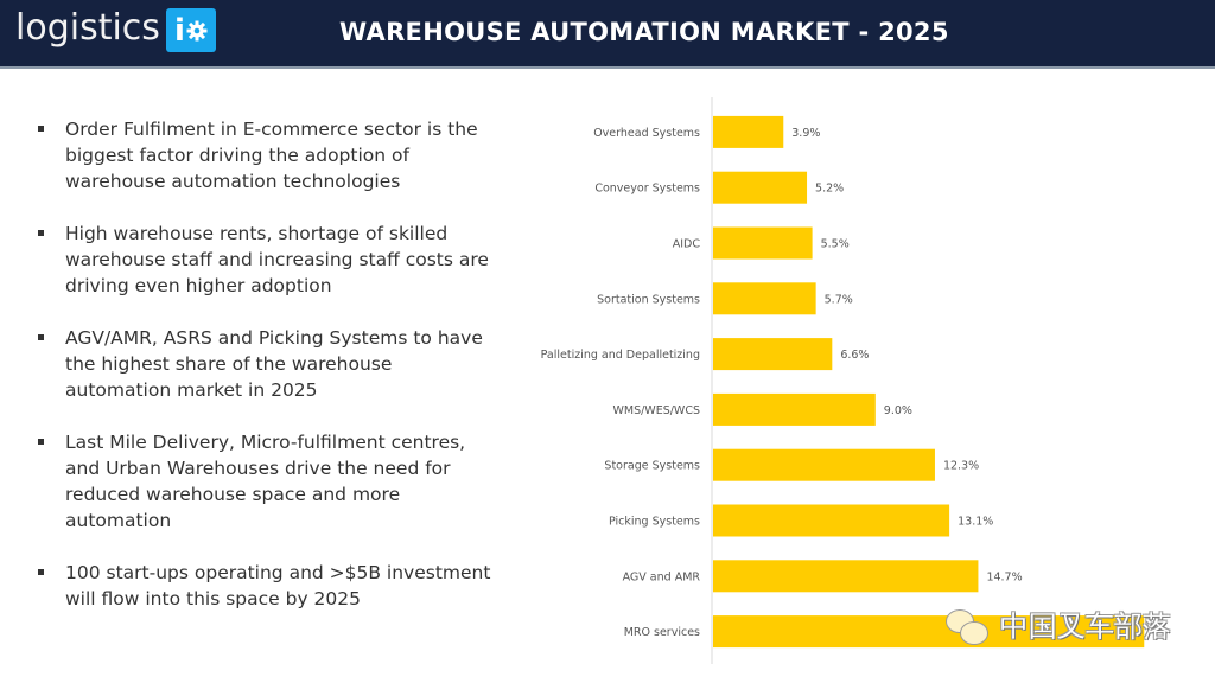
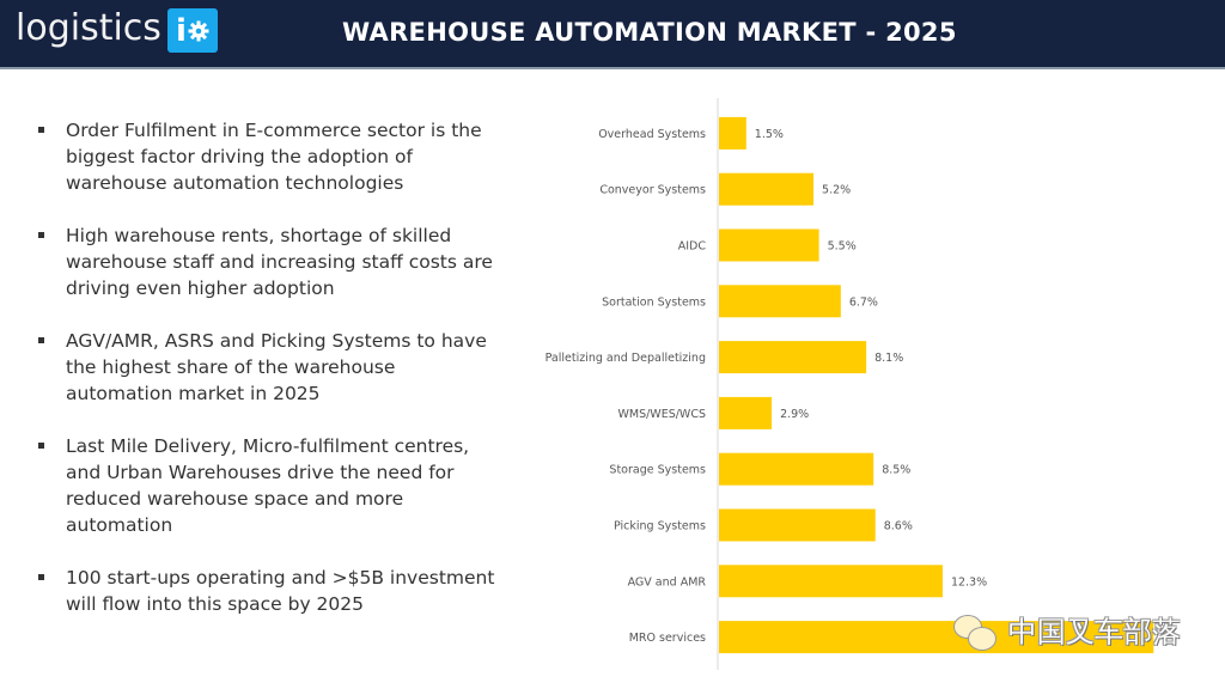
Overhead Systems: 3.9% -> 1.5%
Sortation Systems: 5.7% -> 6.7%
Palletizing and Depalletizing: 6.6% -> 8.1%
WMS/WES/WCS: 9.0% -> 2.9%
Storage Systems: 12.3% -> 8.5%
Picking Systems: 13.1% -> 8.6%
AGV and AMR: 14.7% -> 12.3%
